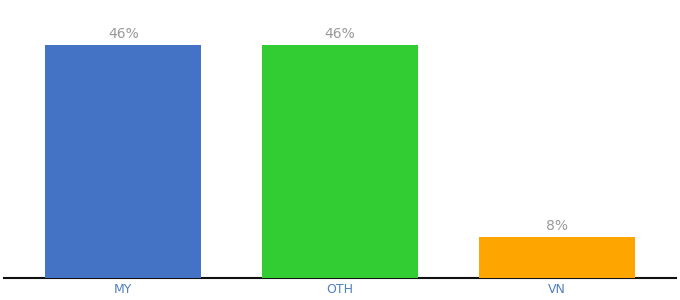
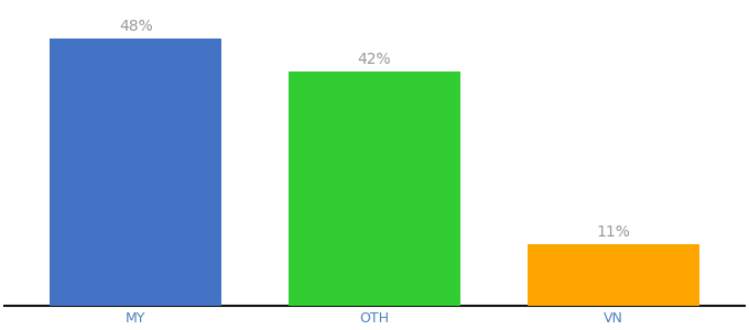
MY: 46% -> 48%
OTH: 46% -> 42%
VN: 8% -> 11%
